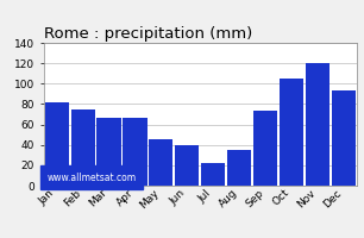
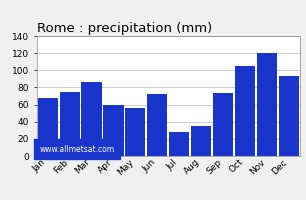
Jan: 82 -> 68
Mar: 66 -> 86
Apr: 66 -> 60
May: 46 -> 56
Jun: 40 -> 72
Jul: 22 -> 28
